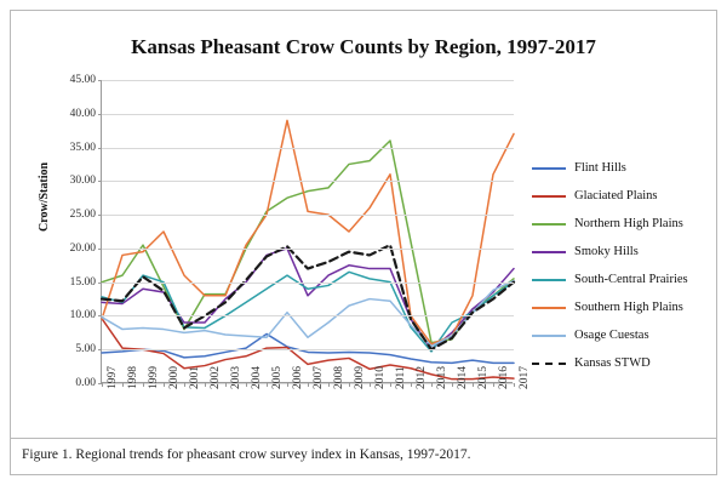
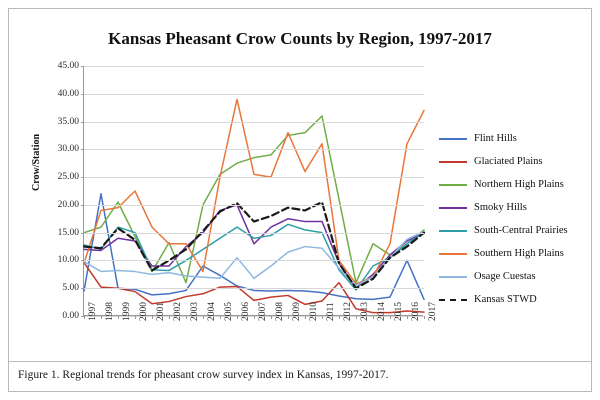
Flint Hills/1998: 5 -> 22
Northern High Plains/2003: 13 -> 6
Flint Hills/2004: 5 -> 9
Southern High Plains/2004: 20 -> 8
Southern High Plains/2009: 22 -> 33
Glaciated Plains/2012: 2 -> 6
Northern High Plains/2014: 6 -> 13
Flint Hills/2016: 3 -> 10
Smoky Hills/2017: 17 -> 15
